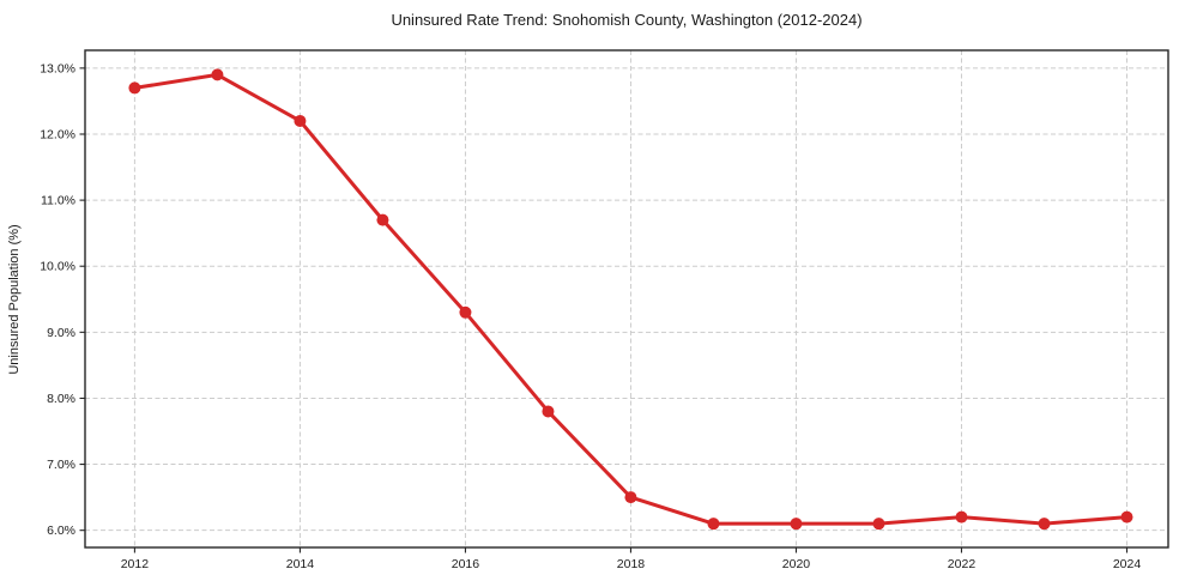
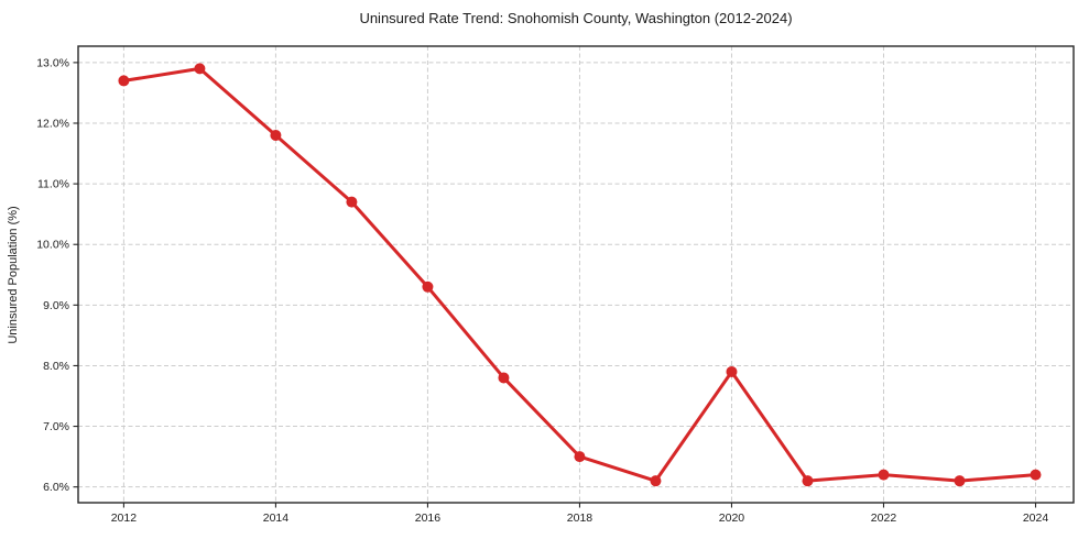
2014: 12.2% -> 11.8%
2020: 6.1% -> 7.9%
